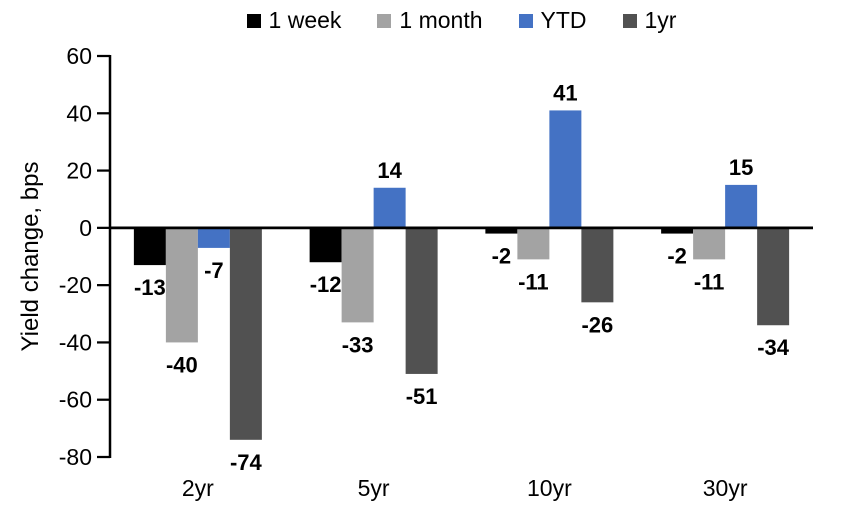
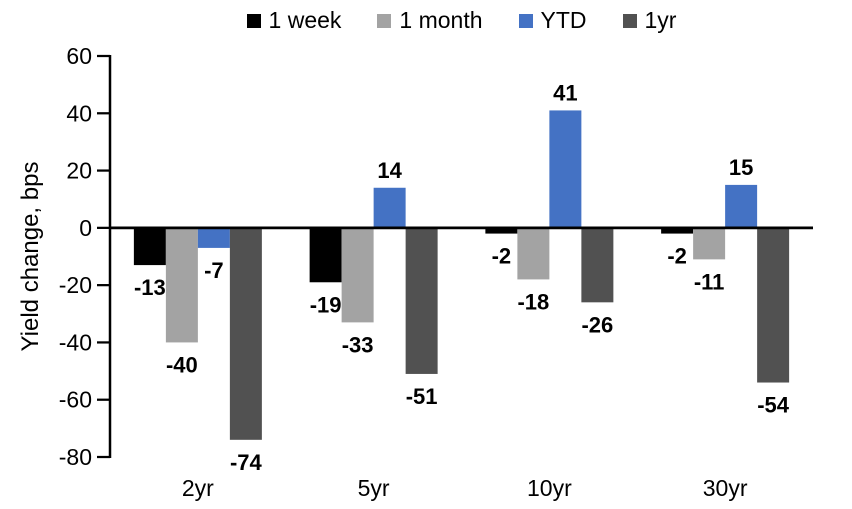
1 week/5yr: -12 -> -19
1 month/10yr: -11 -> -18
1yr/30yr: -34 -> -54
